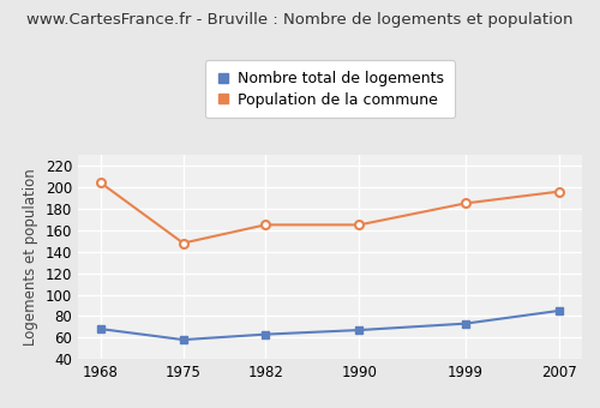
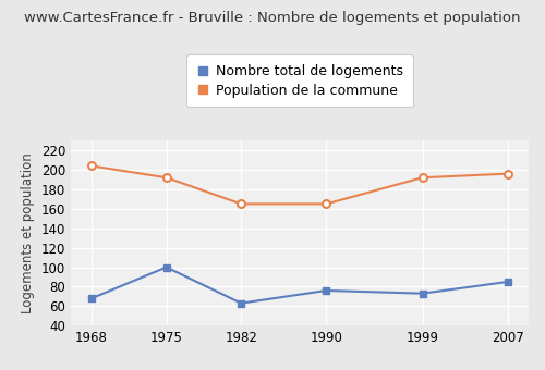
Nombre total de logements/1975: 58 -> 100
Population de la commune/1975: 148 -> 192
Nombre total de logements/1990: 67 -> 76
Population de la commune/1999: 185 -> 192
